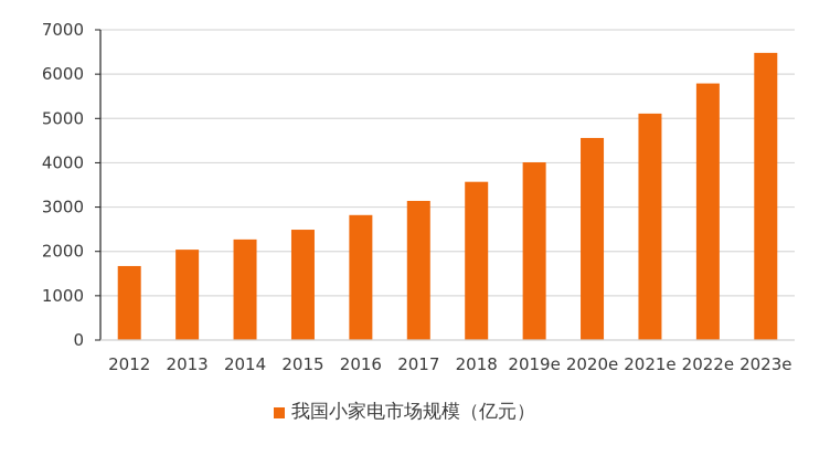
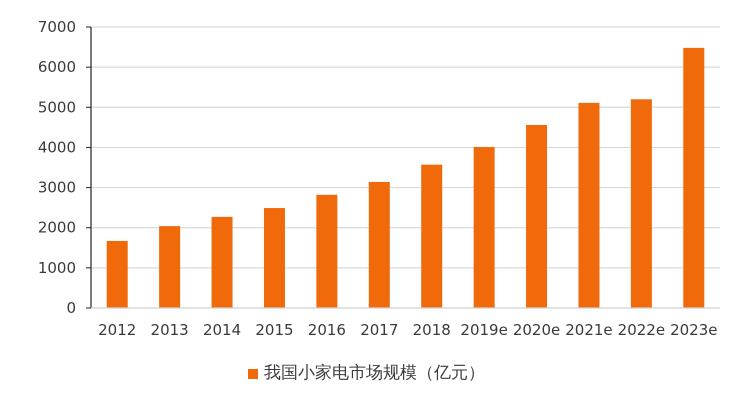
2022e: 5800 -> 5200
